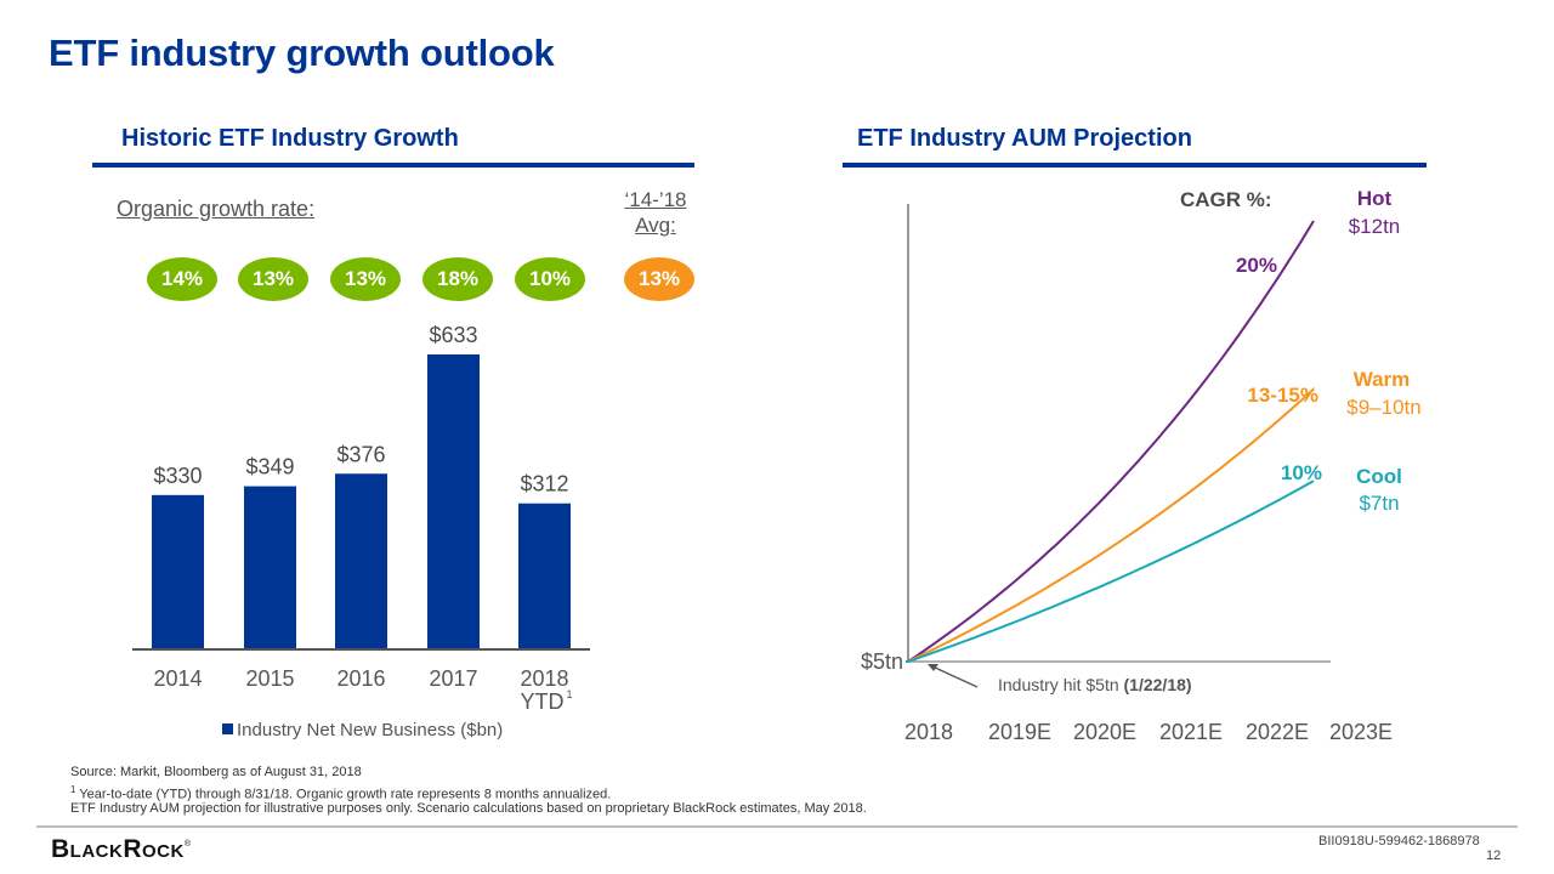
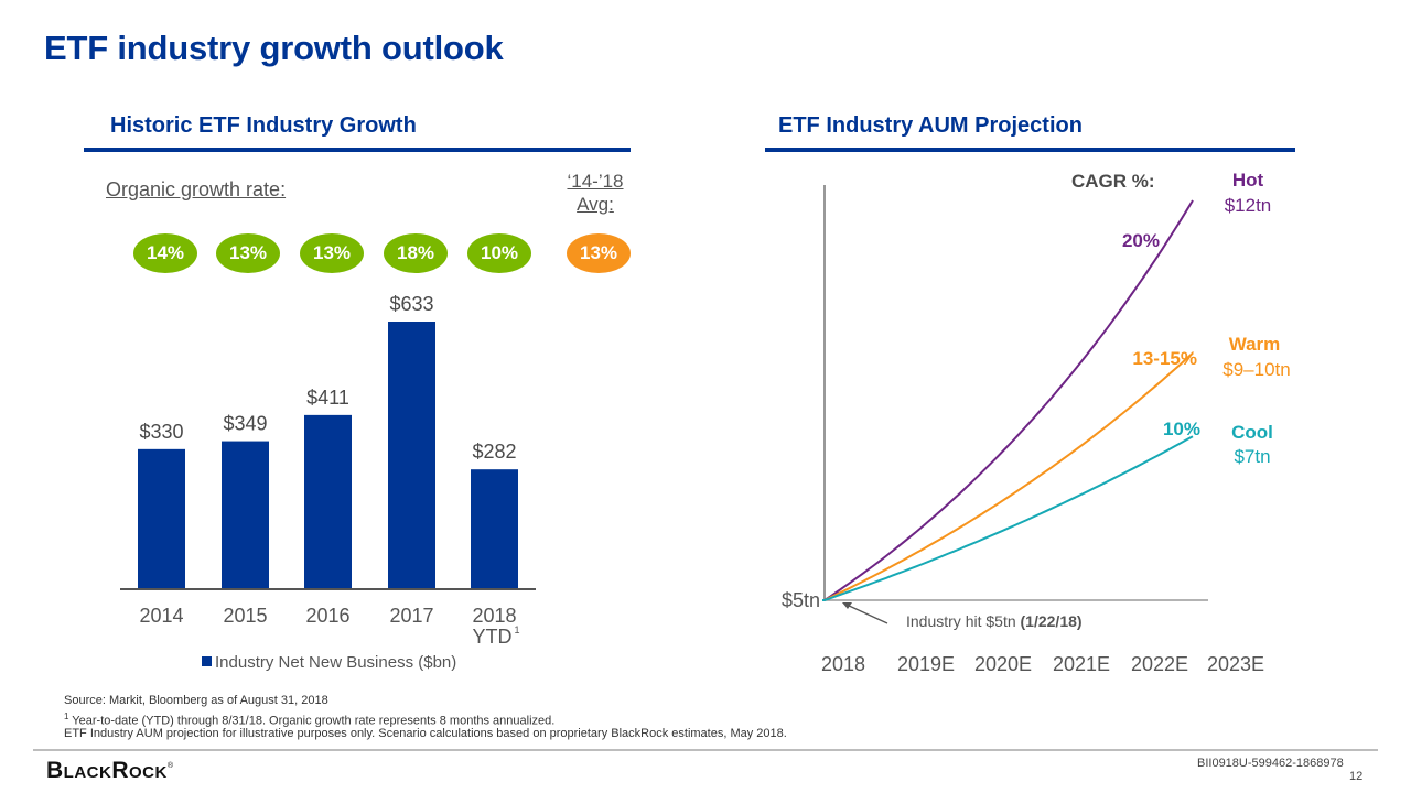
Historic ETF Industry Growth/2016: $376 -> $411
Historic ETF Industry Growth/2018: $312 -> $282
